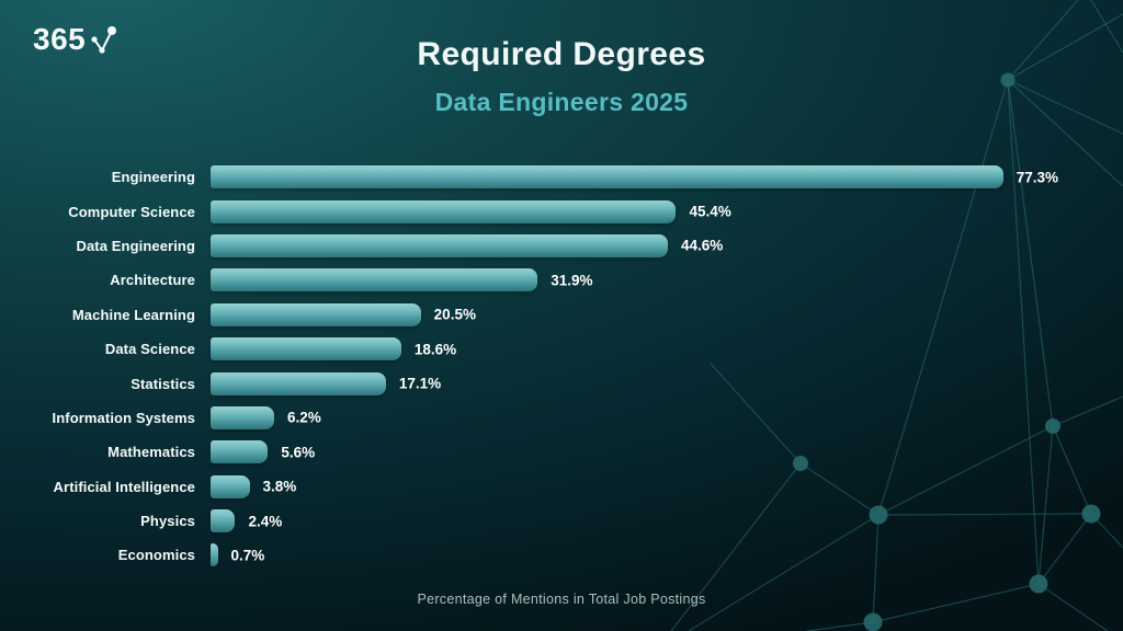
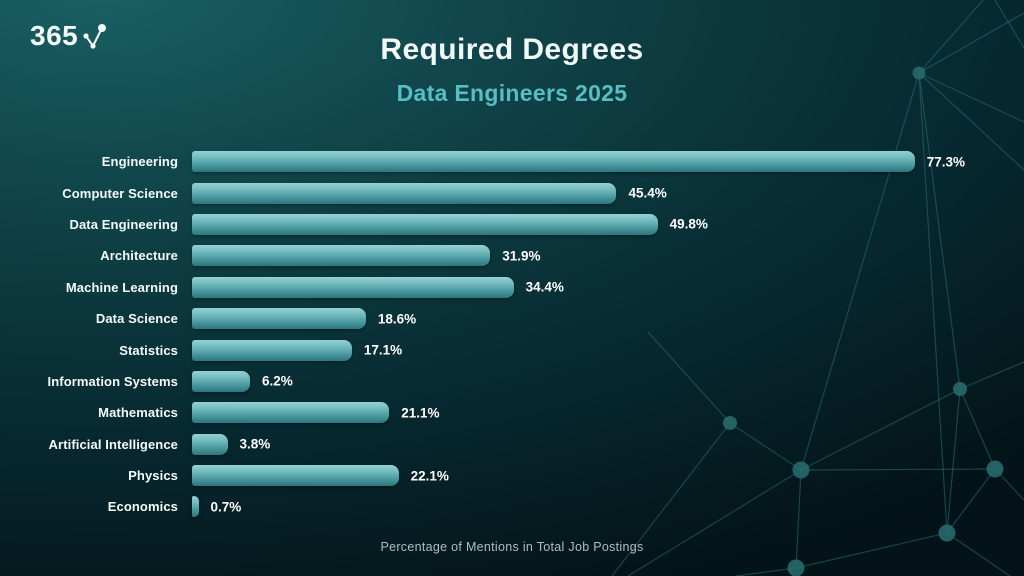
Data Engineering: 44.6% -> 49.8%
Machine Learning: 20.5% -> 34.4%
Mathematics: 5.6% -> 21.1%
Physics: 2.4% -> 22.1%
